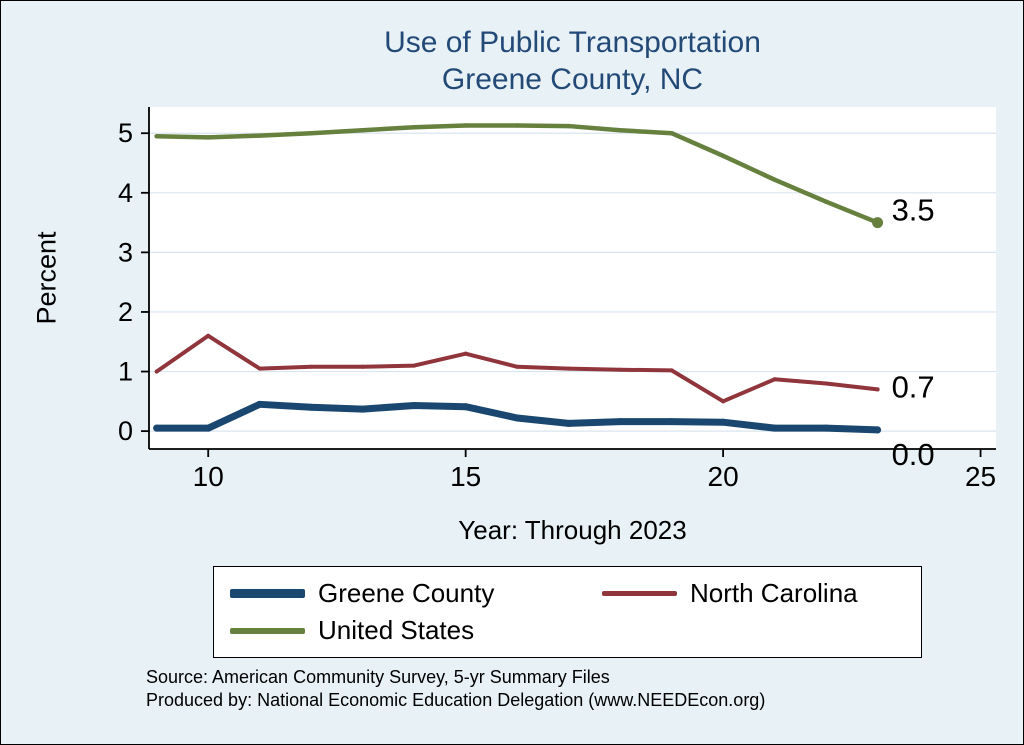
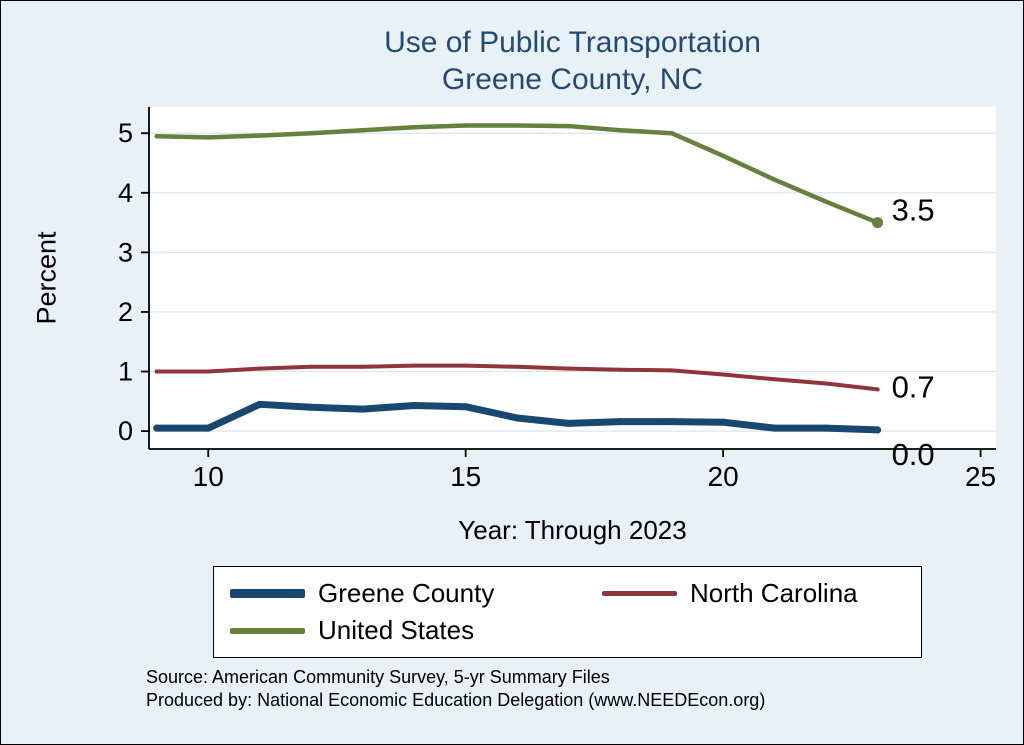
North Carolina/10: 1.6 -> 1.0
North Carolina/15: 1.3 -> 1.1
North Carolina/20: 0.5 -> 0.9
